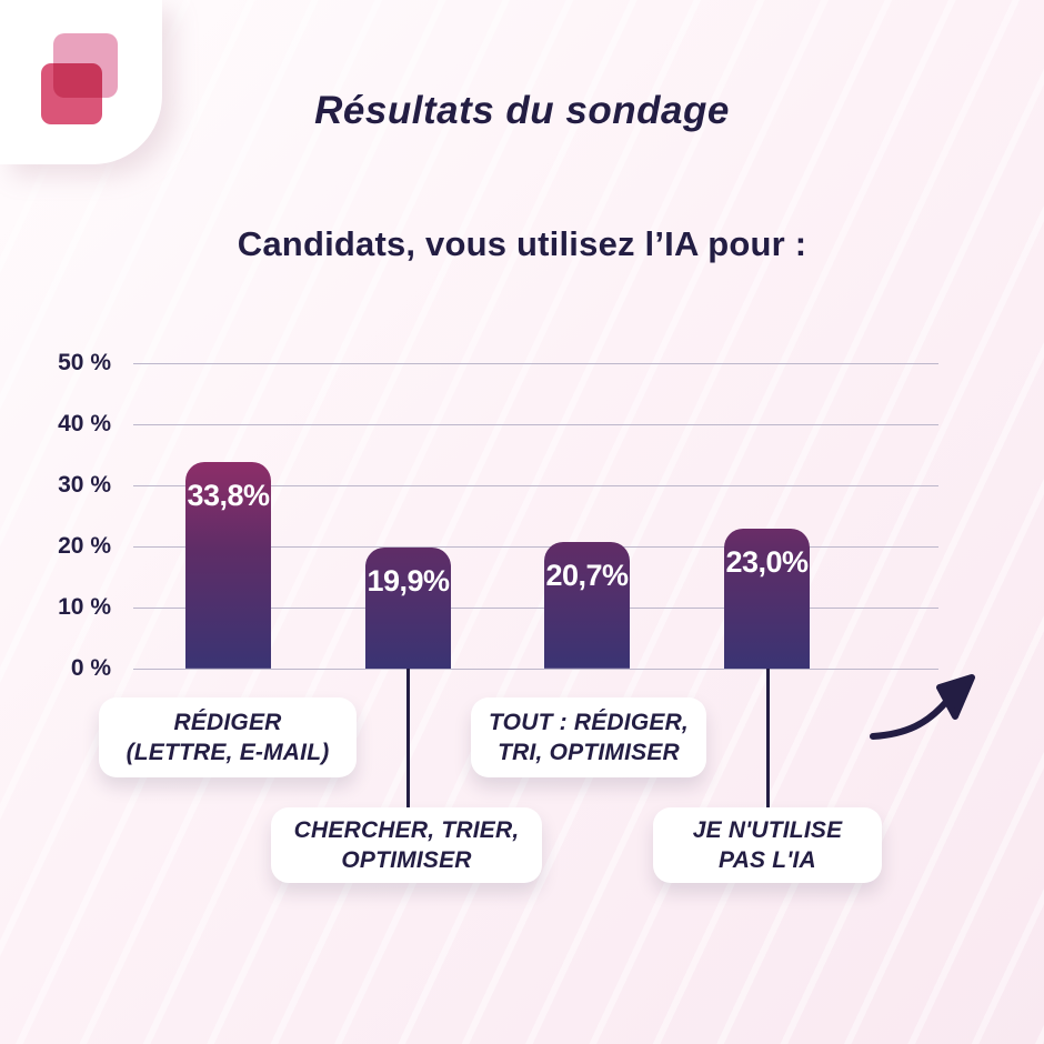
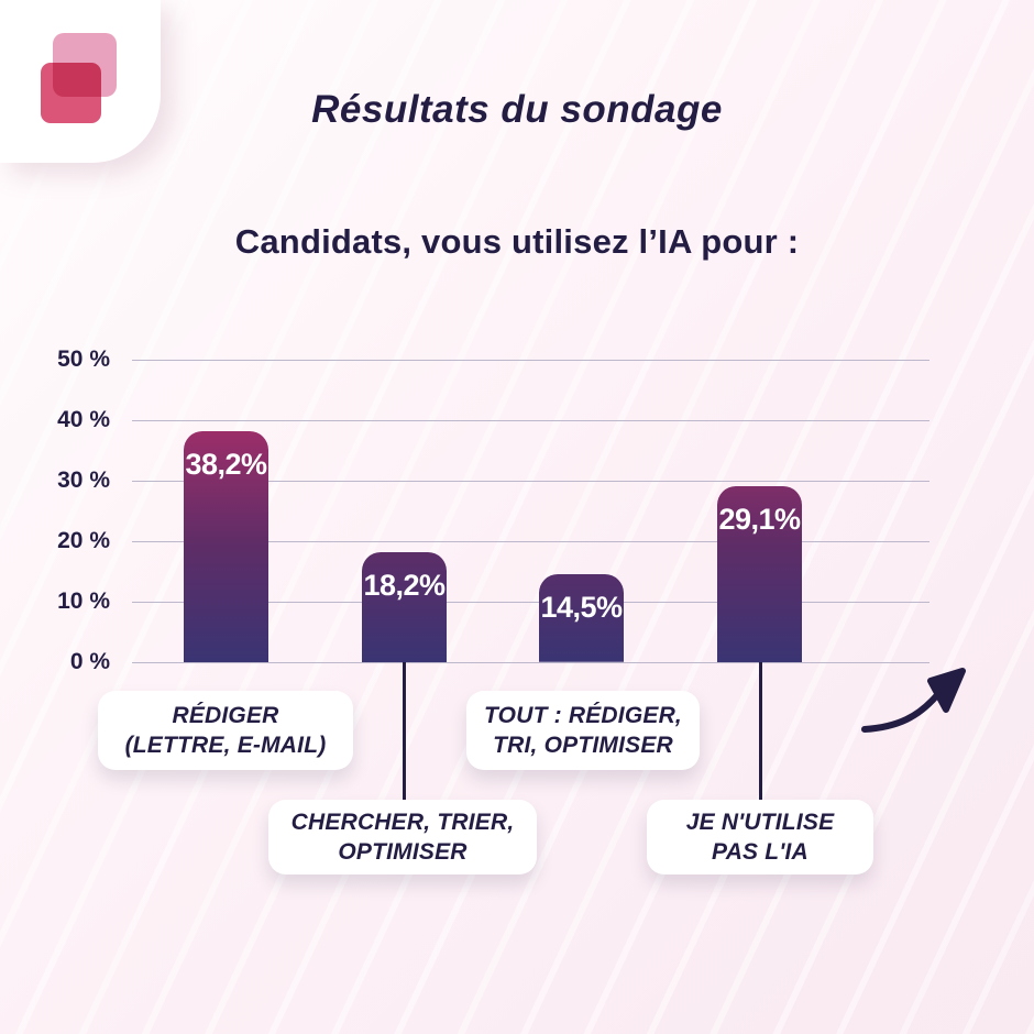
RÉDIGER (LETTRE, E-MAIL): 33,8% -> 38,2%
CHERCHER, TRIER, OPTIMISER: 19,9% -> 18,2%
TOUT : RÉDIGER, TRI, OPTIMISER: 20,7% -> 14,5%
JE N'UTILISE PAS L'IA: 23,0% -> 29,1%
